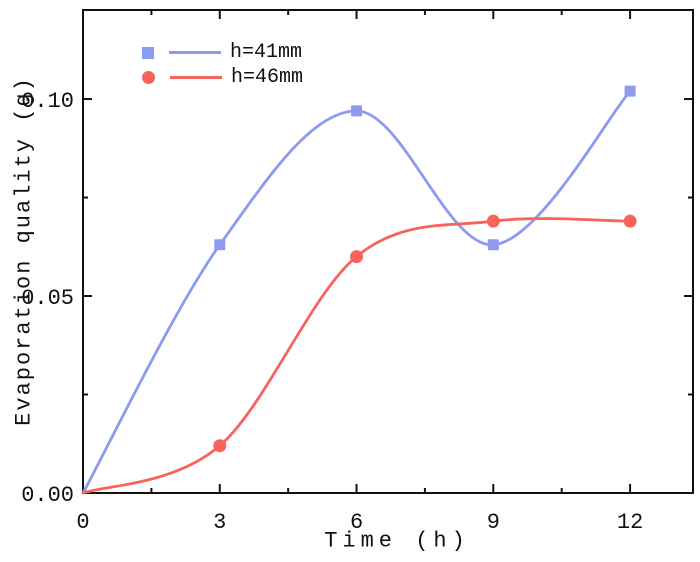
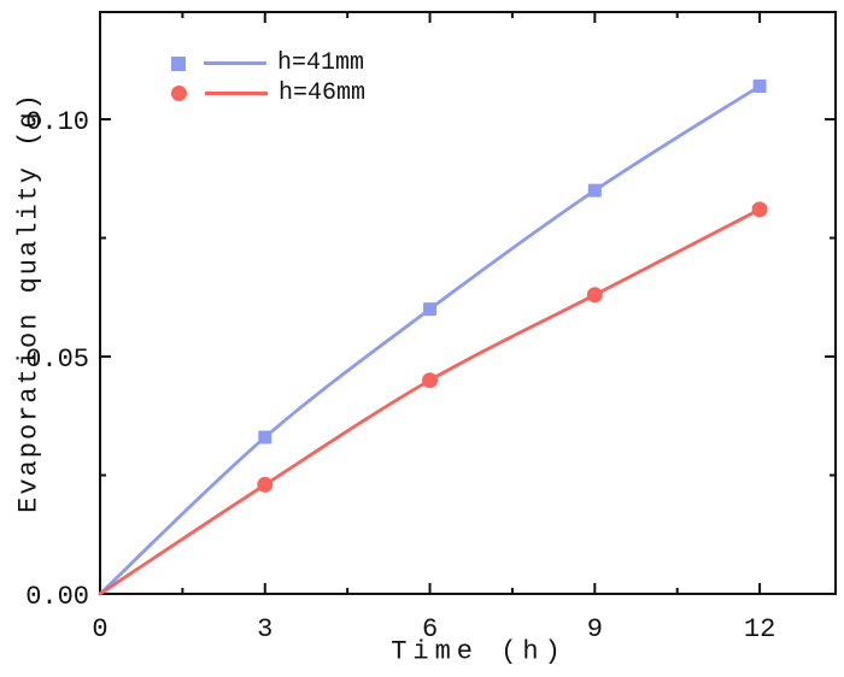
h=41mm/3: 0.063 -> 0.033
h=46mm/3: 0.012 -> 0.023
h=41mm/6: 0.097 -> 0.060
h=46mm/6: 0.060 -> 0.045
h=41mm/9: 0.063 -> 0.085
h=46mm/9: 0.069 -> 0.063
h=41mm/12: 0.102 -> 0.107
h=46mm/12: 0.069 -> 0.081
